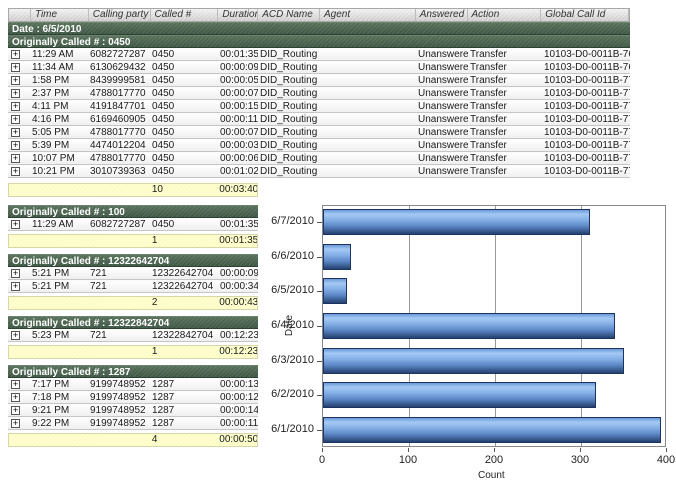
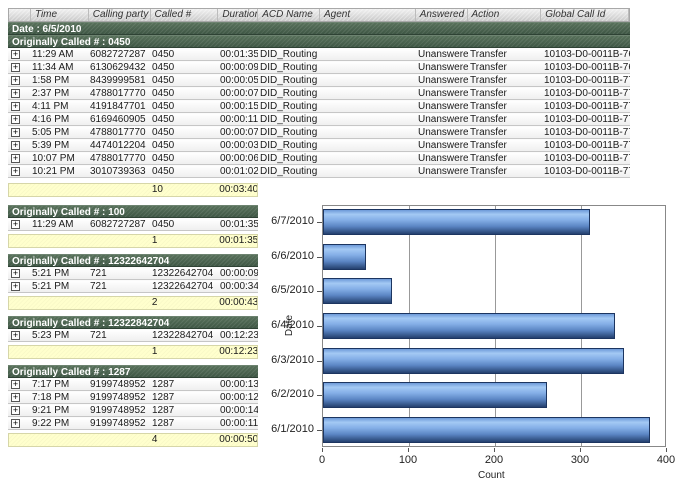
6/6/2010: 30 -> 50
6/5/2010: 30 -> 80
6/2/2010: 320 -> 260
6/1/2010: 390 -> 380
